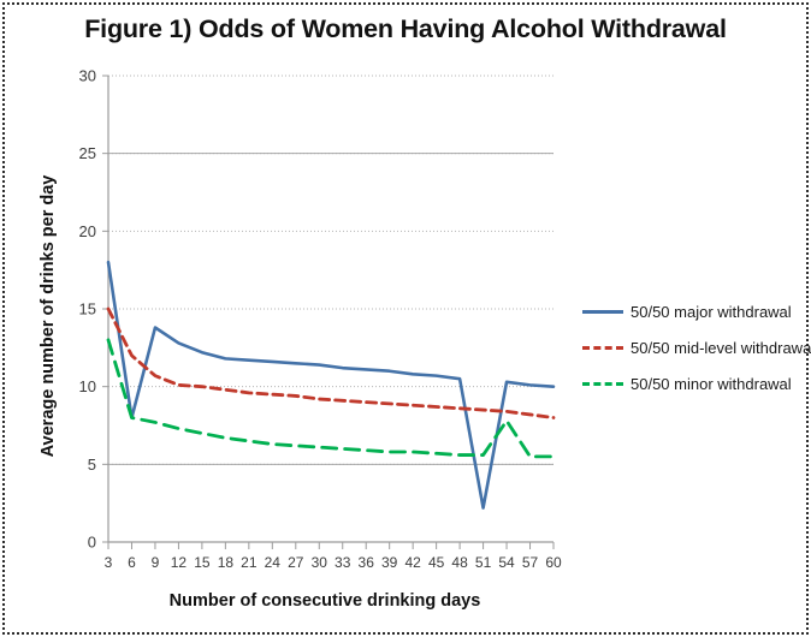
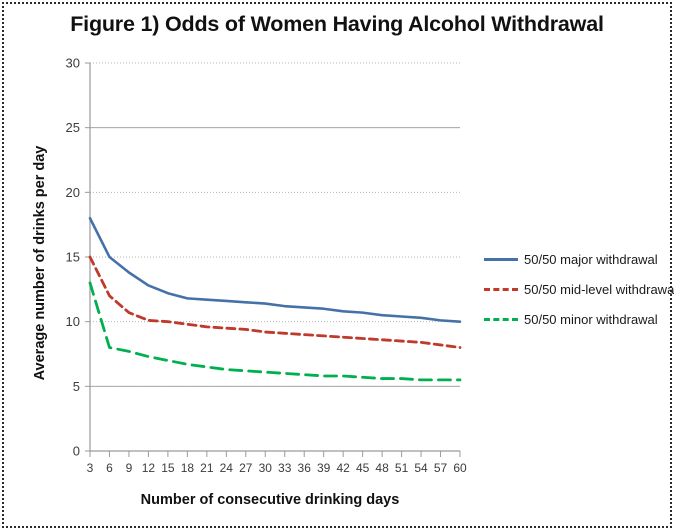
50/50 major withdrawal/6: 8.0 -> 15.0
50/50 major withdrawal/51: 2.2 -> 10.4
50/50 minor withdrawal/54: 7.8 -> 5.5
